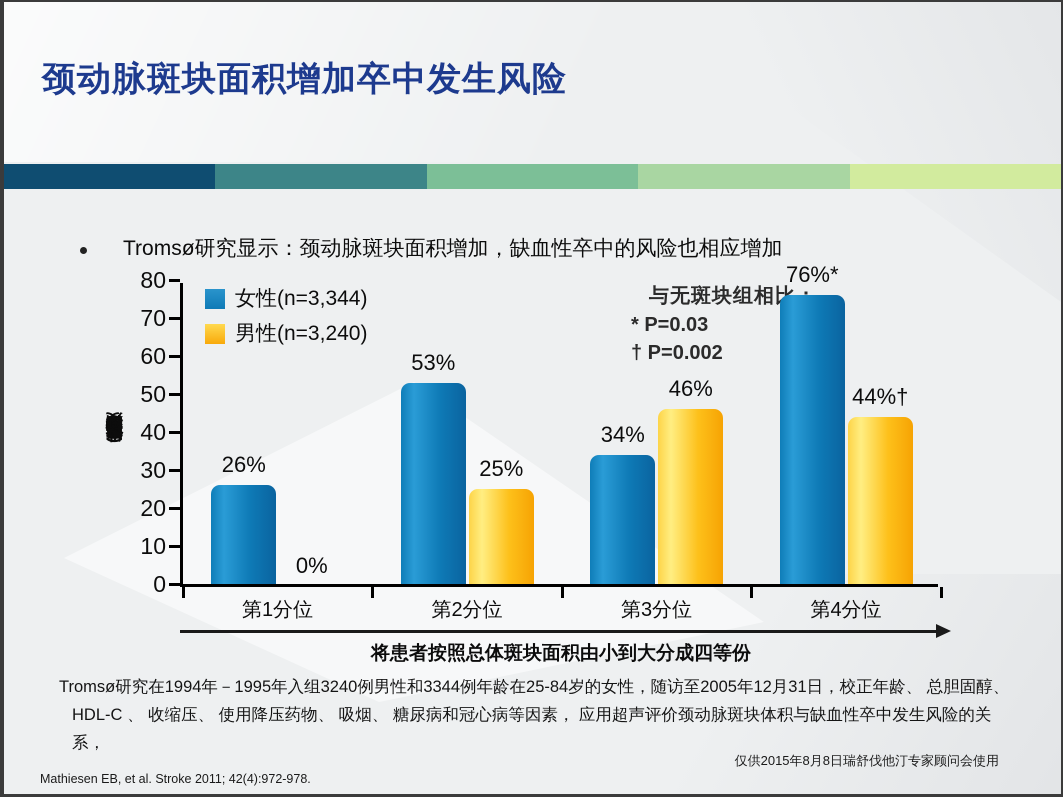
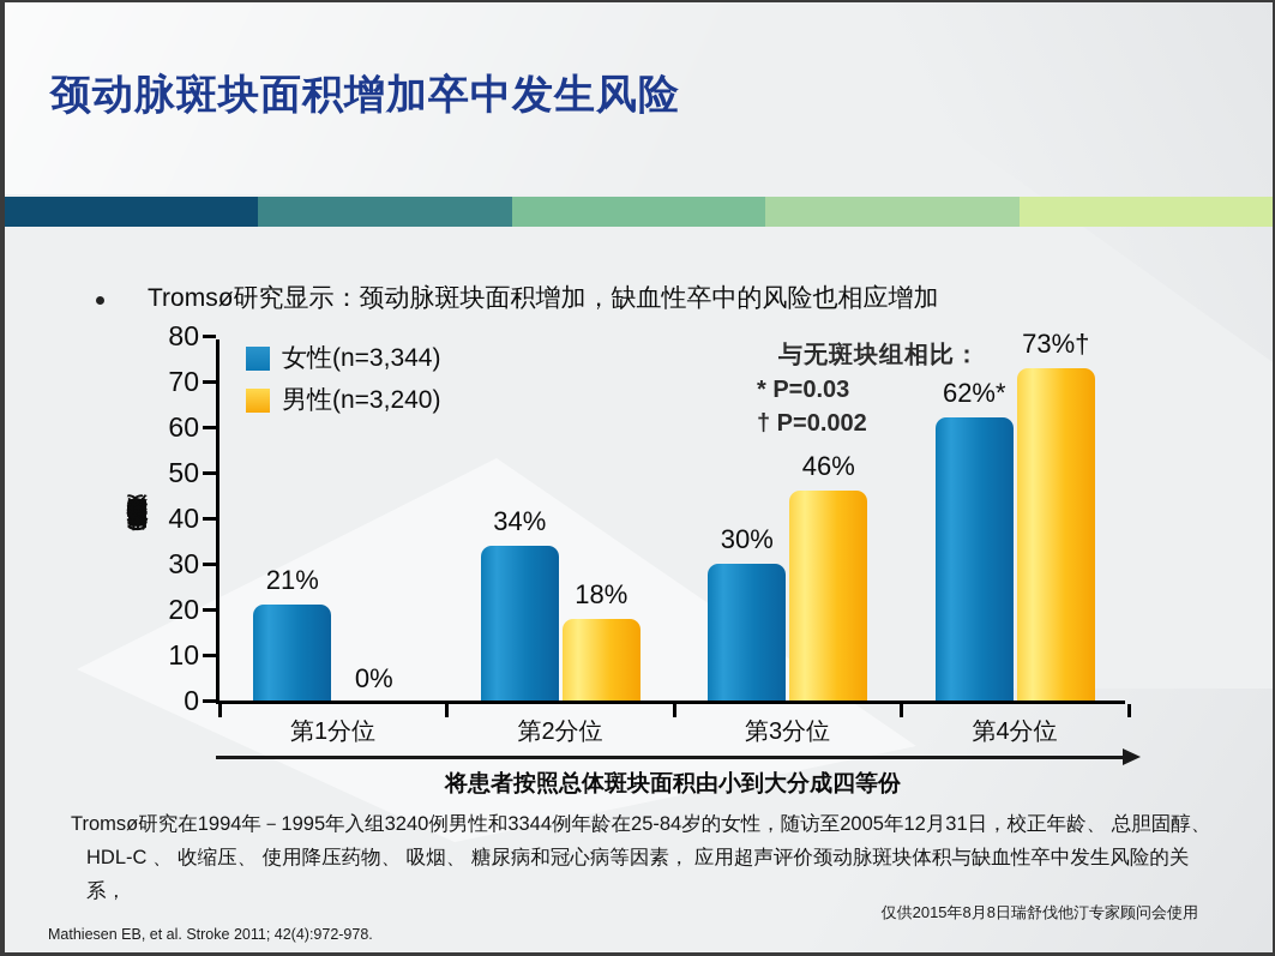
女性(n=3,344)/第1分位: 26% -> 21%
女性(n=3,344)/第2分位: 53% -> 34%
男性(n=3,240)/第2分位: 25% -> 18%
女性(n=3,344)/第3分位: 34% -> 30%
女性(n=3,344)/第4分位: 76 -> 62
男性(n=3,240)/第4分位: 44 -> 73
